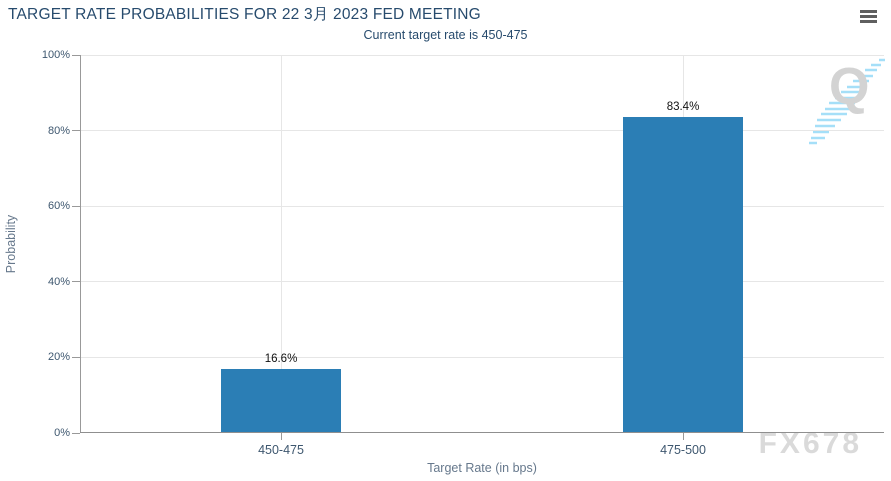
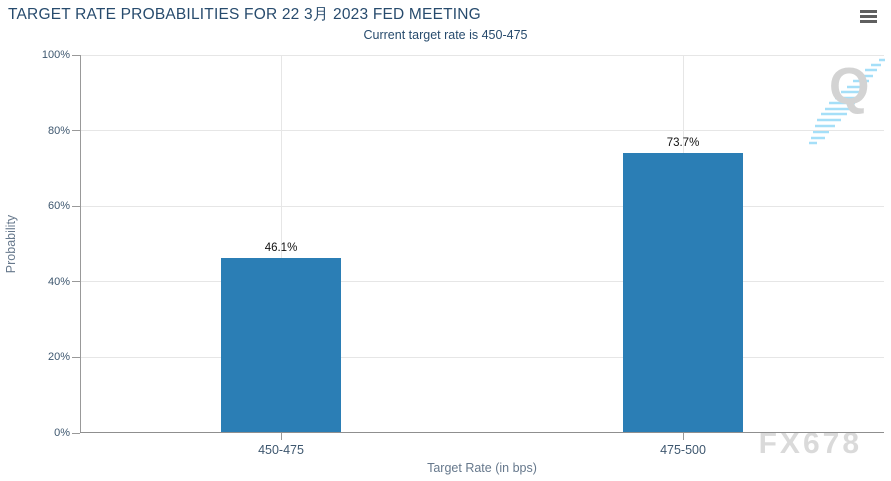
450-475: 16.6% -> 46.1%
475-500: 83.4% -> 73.7%
